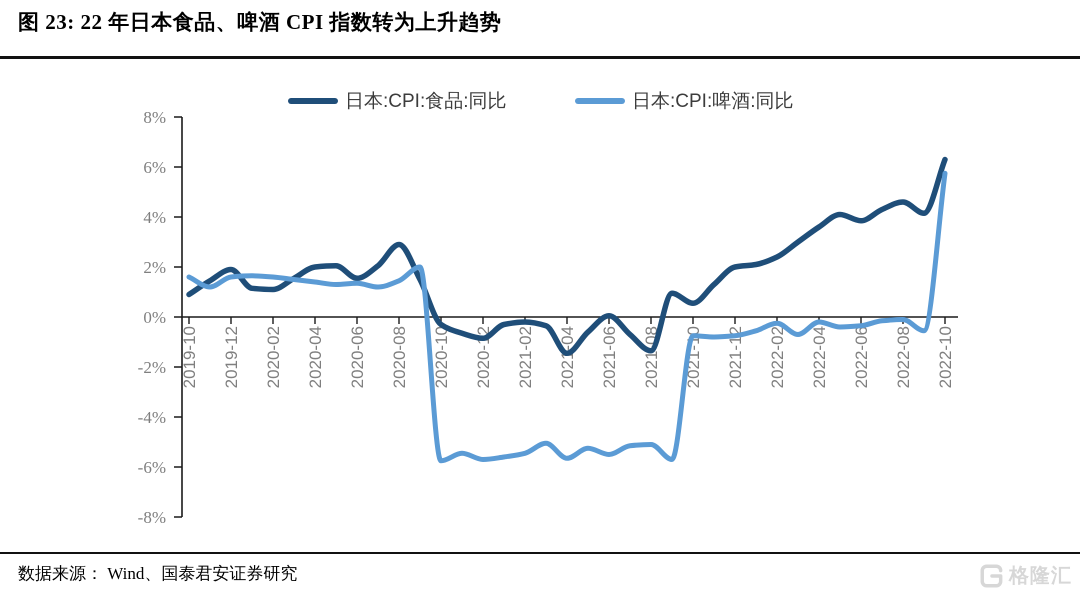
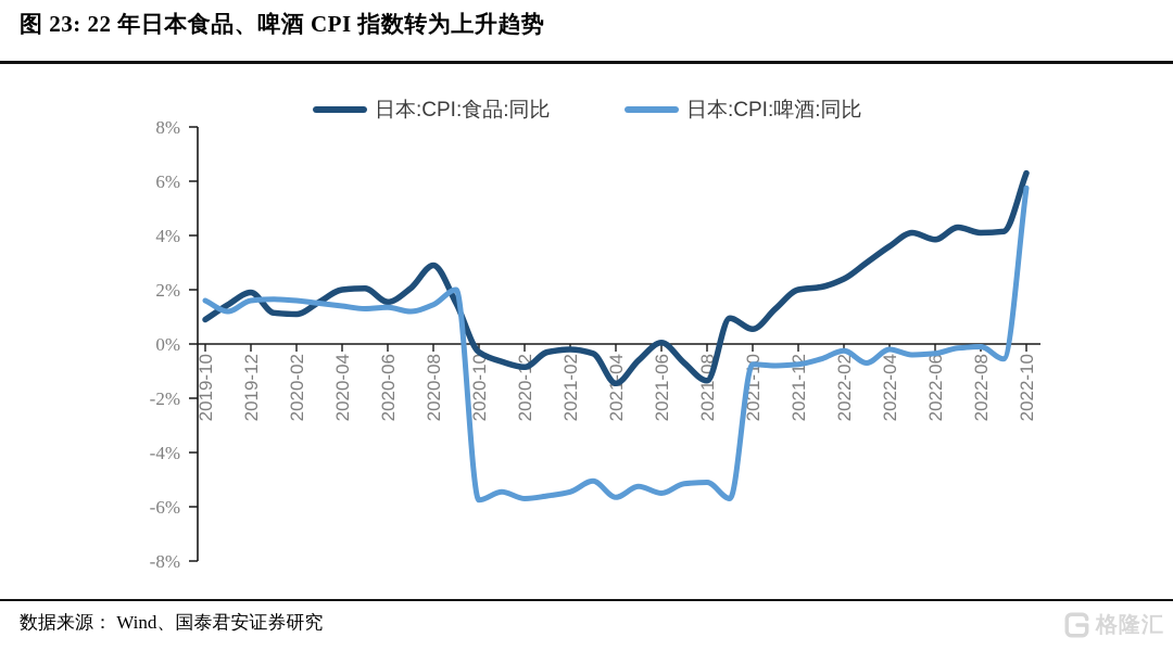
日本:CPI:食品:同比/2022-08: 4.6% -> 4.1%
